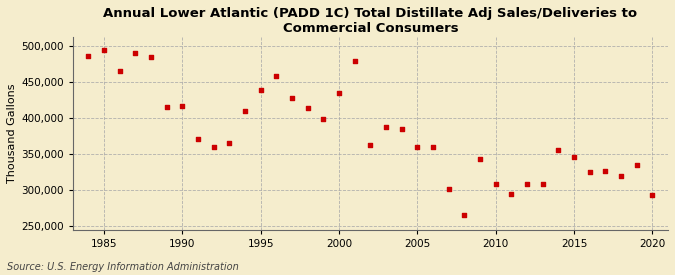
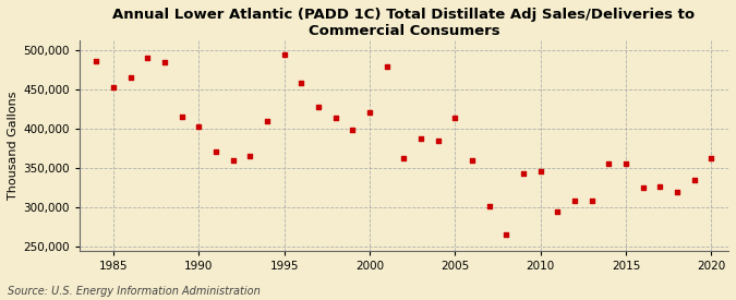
1985: 494,000 -> 452,000
1990: 417,000 -> 402,000
1995: 438,000 -> 494,000
2000: 435,000 -> 420,000
2005: 360,000 -> 414,000
2010: 308,000 -> 346,000
2015: 346,000 -> 356,000
2020: 293,000 -> 362,000
